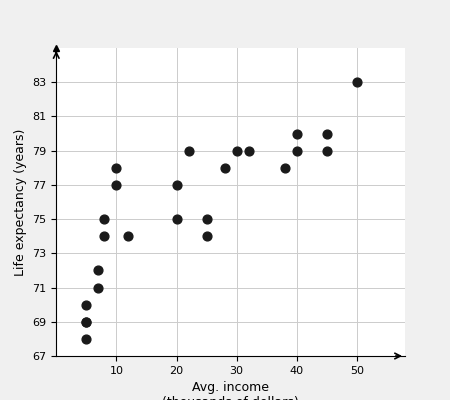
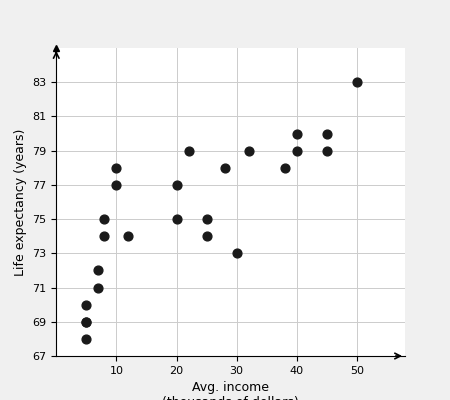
30: 79 -> 73
